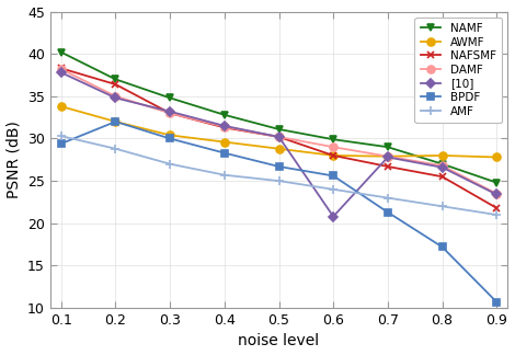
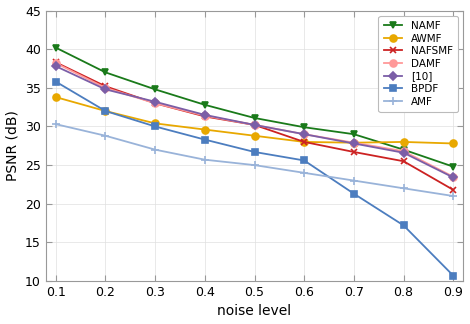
BPDF/0.1: 29.4 -> 35.8
NAFSMF/0.2: 36.4 -> 35.2
[10]/0.6: 20.8 -> 29.0
